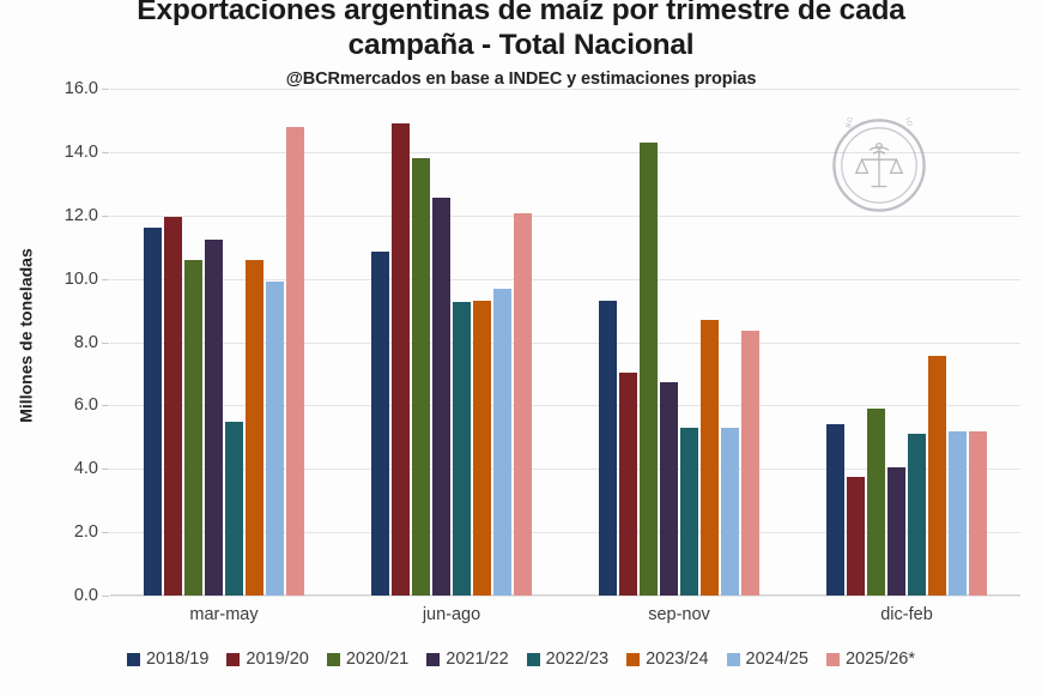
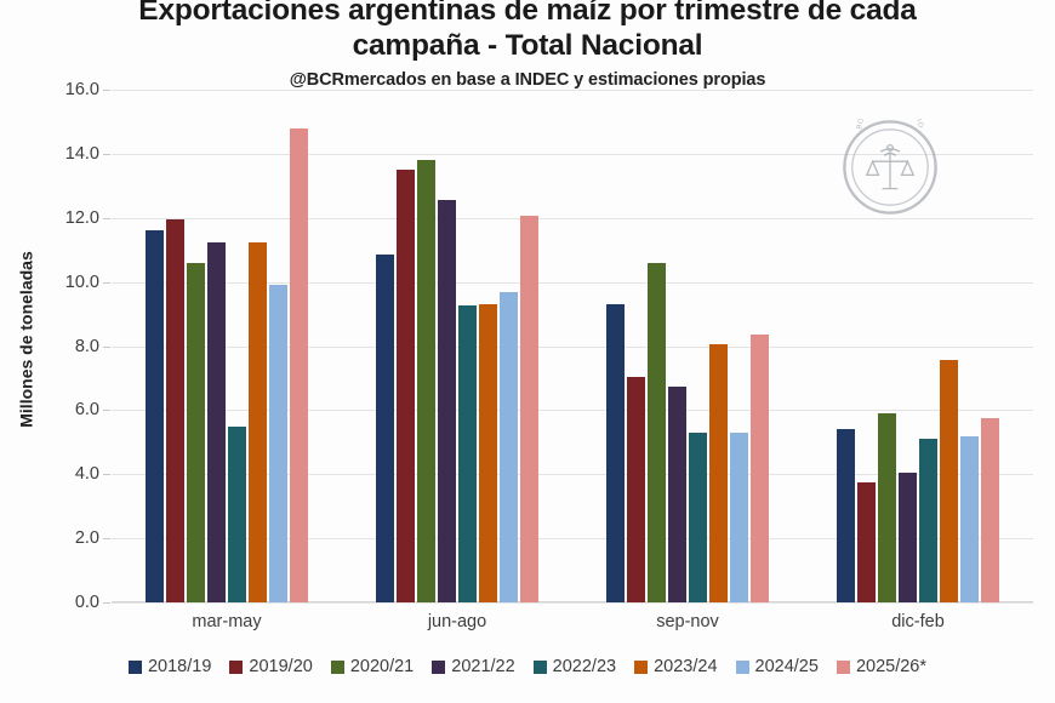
2023/24/mar-may: 10.6 -> 11.2
2019/20/jun-ago: 14.9 -> 13.5
2020/21/sep-nov: 14.3 -> 10.6
2023/24/sep-nov: 8.7 -> 8.1
2025/26*/dic-feb: 5.2 -> 5.8
